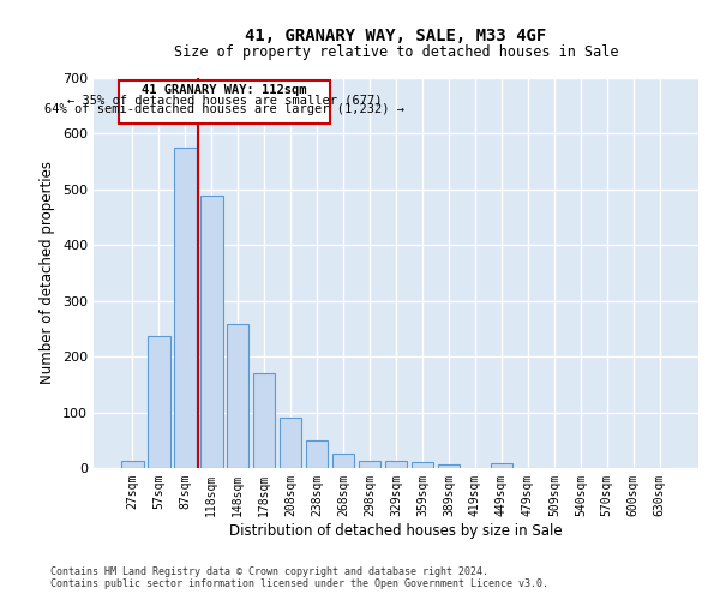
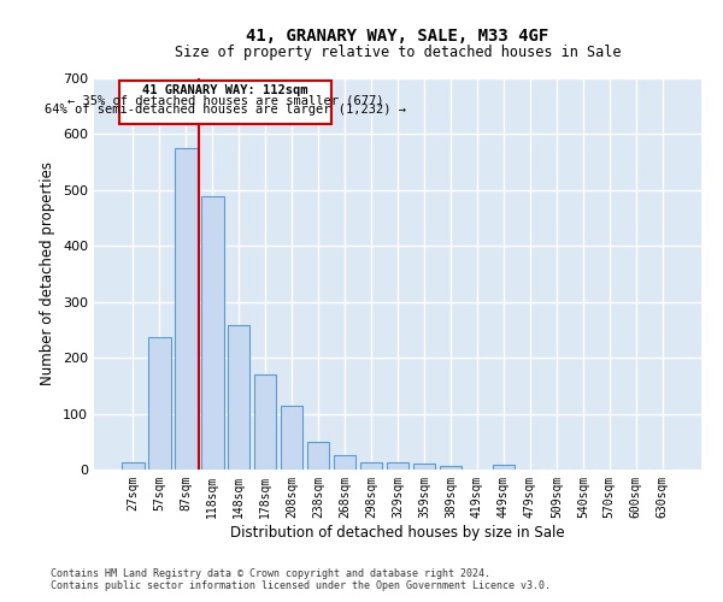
208sqm: 90 -> 115
